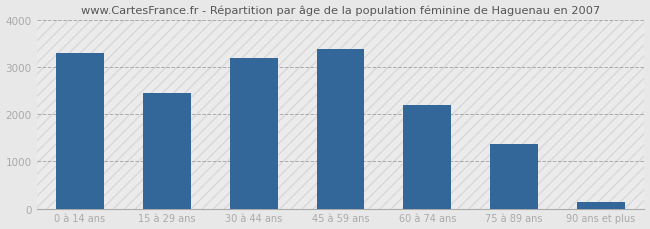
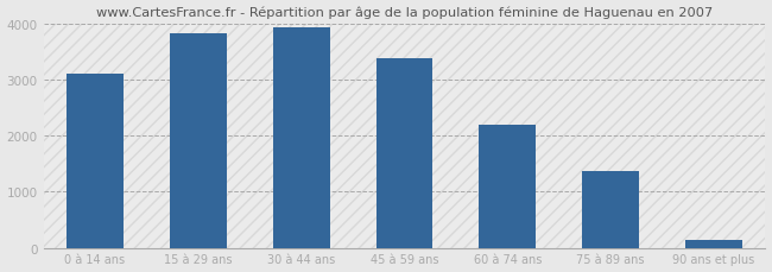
0 à 14 ans: 3300 -> 3100
15 à 29 ans: 2450 -> 3820
30 à 44 ans: 3200 -> 3940
